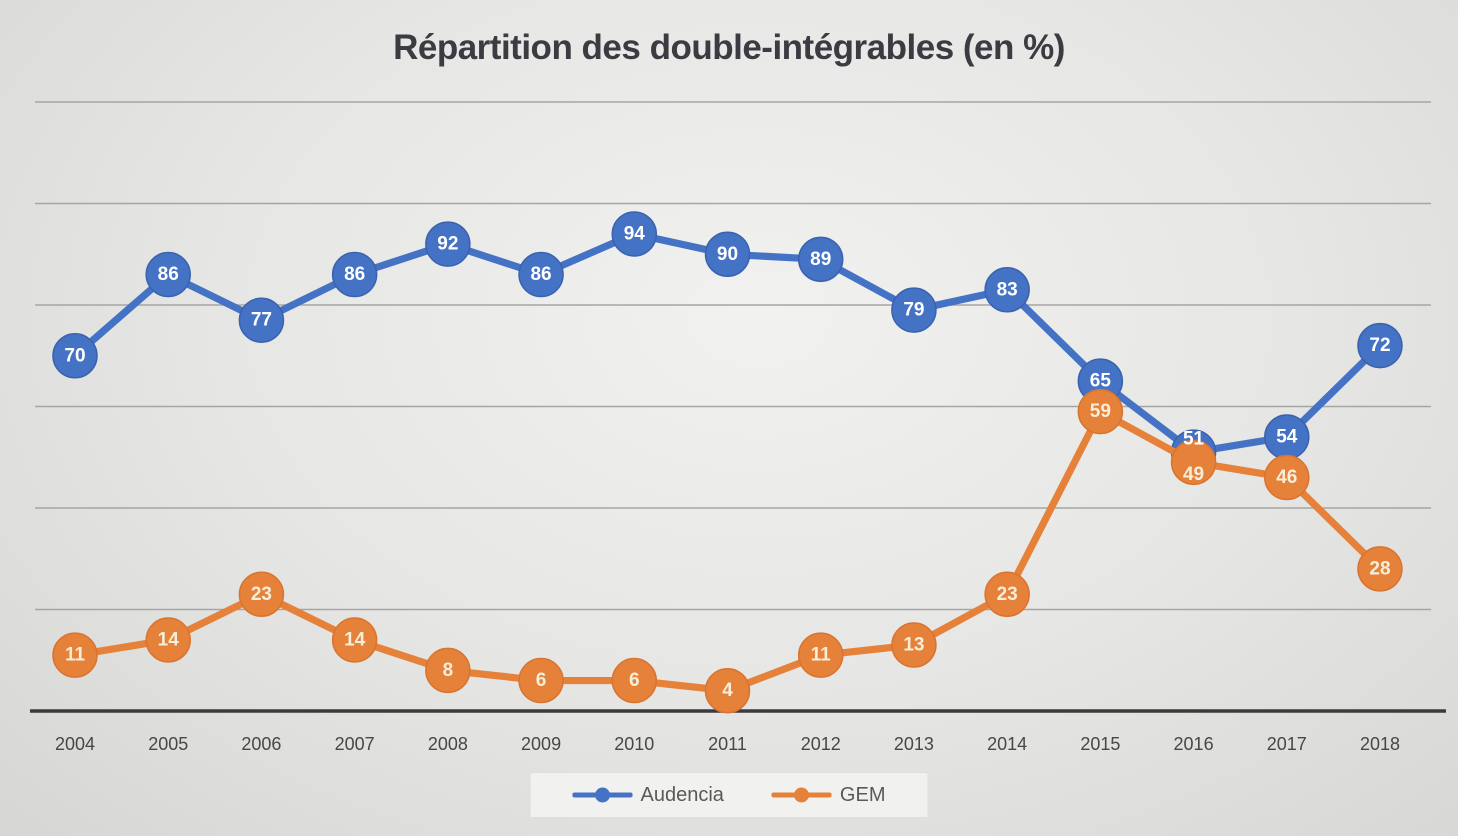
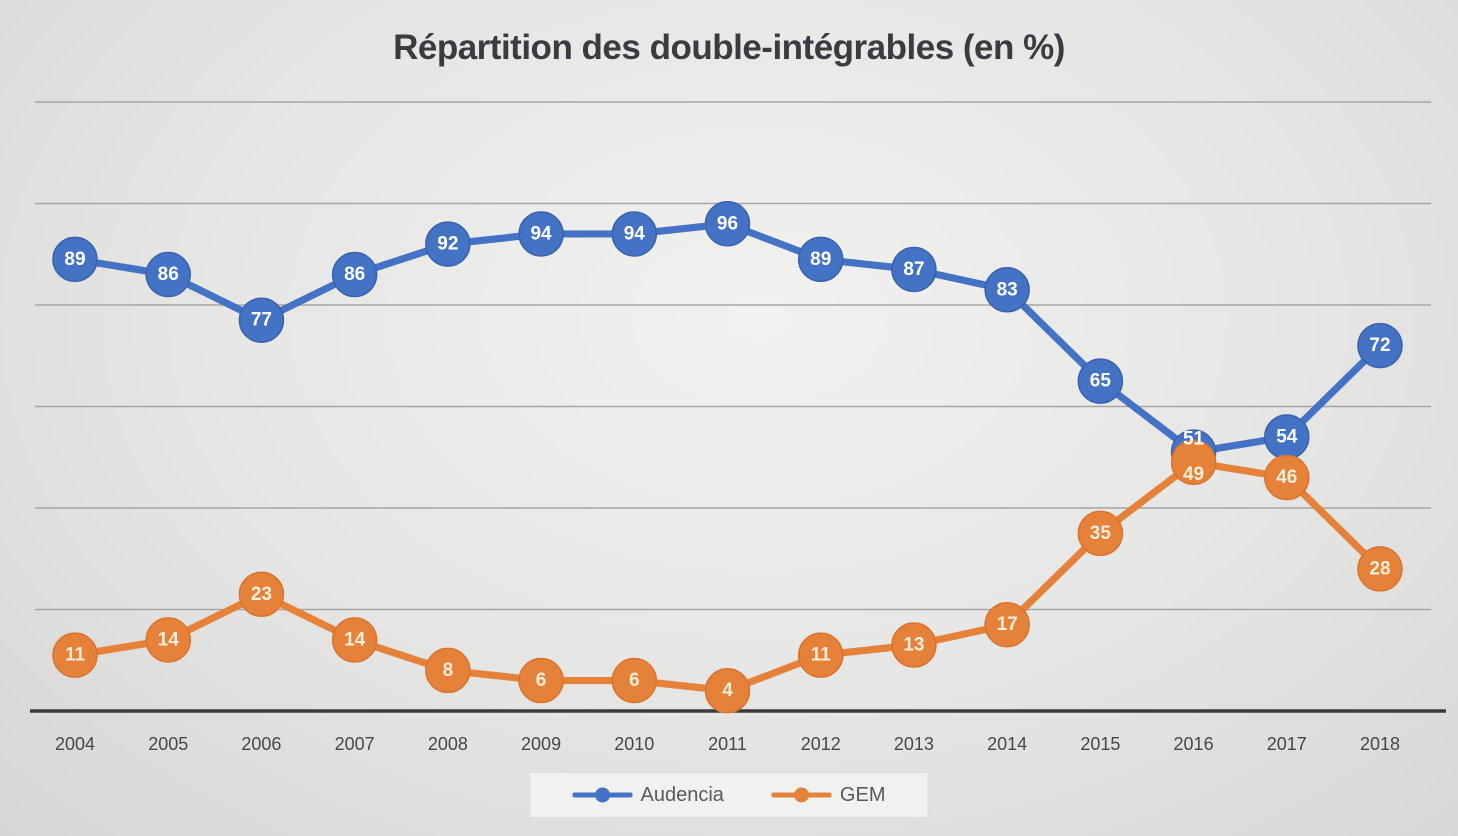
Audencia/2004: 70 -> 89
Audencia/2009: 86 -> 94
Audencia/2011: 90 -> 96
Audencia/2013: 79 -> 87
GEM/2014: 23 -> 17
GEM/2015: 59 -> 35
